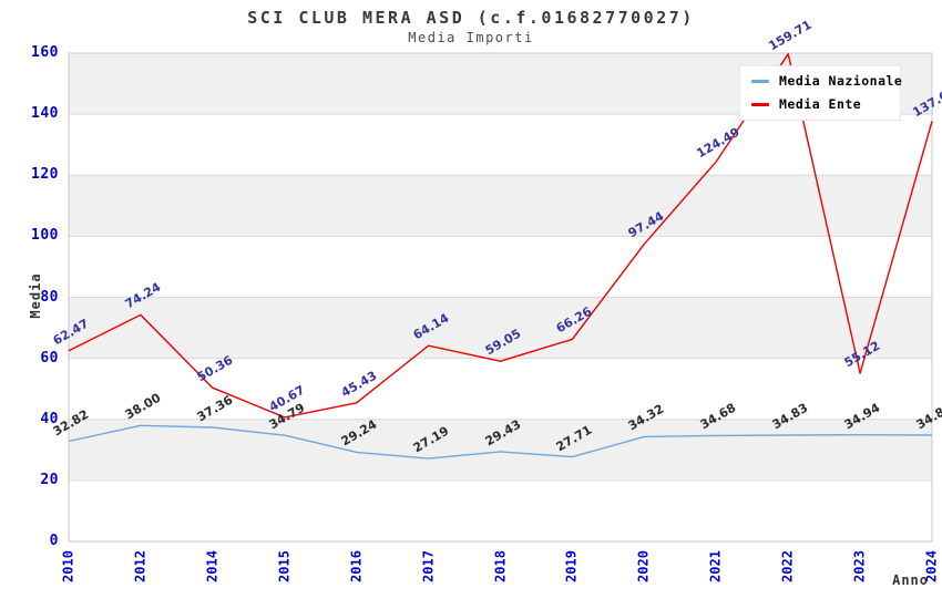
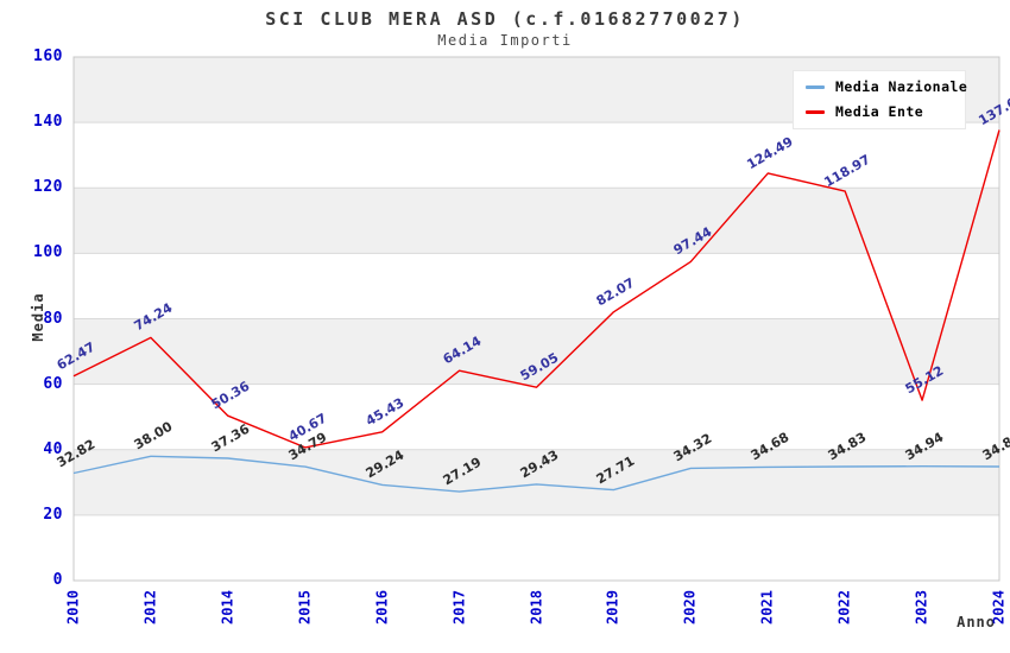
Media Ente/2019: 66.26 -> 82.07
Media Ente/2022: 159.71 -> 118.97
